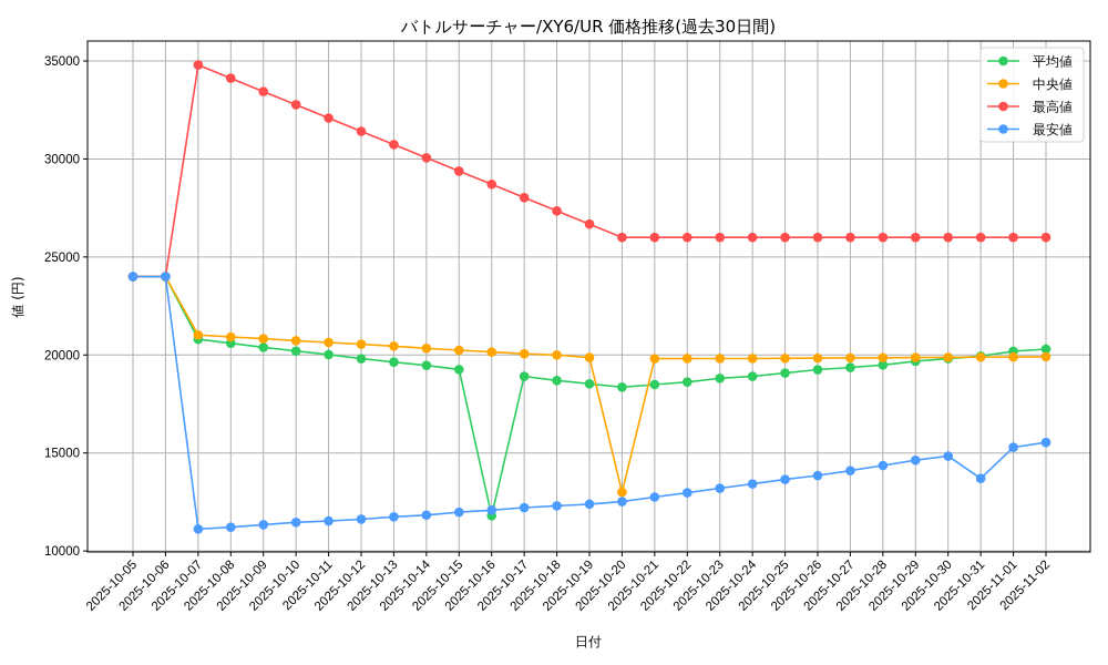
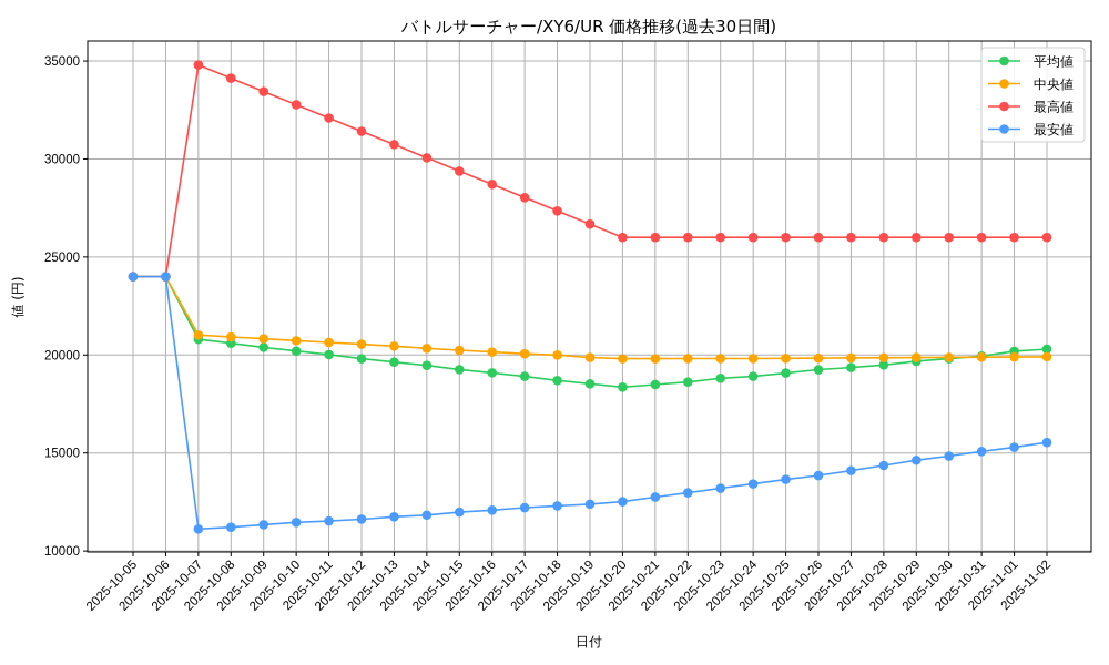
平均値/2025-10-16: 11800 -> 19100
中央値/2025-10-20: 13000 -> 19800
最安値/2025-10-31: 13700 -> 15100
